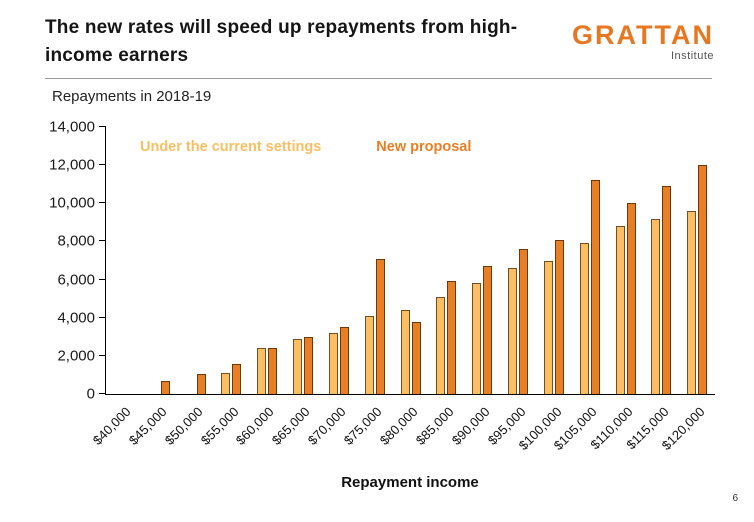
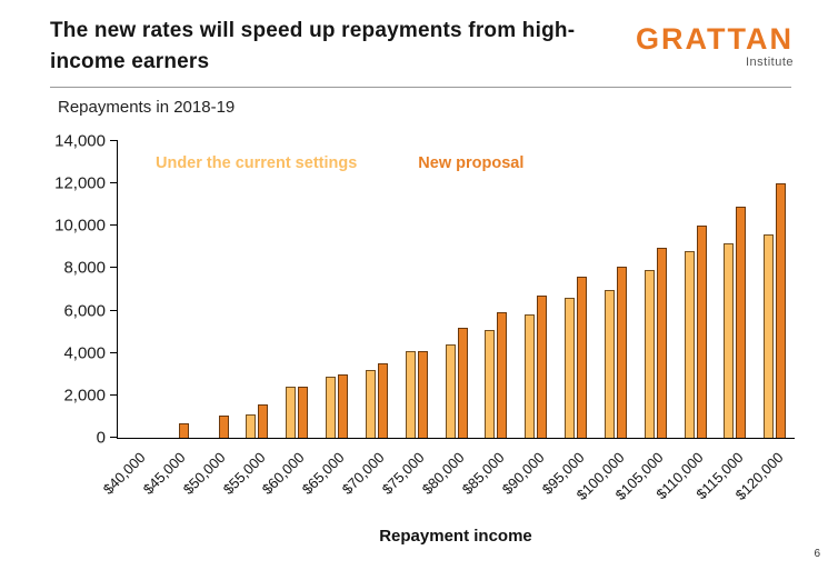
New proposal/$75,000: 7100 -> 4100
New proposal/$80,000: 3800 -> 5200
New proposal/$105,000: 11200 -> 9000
